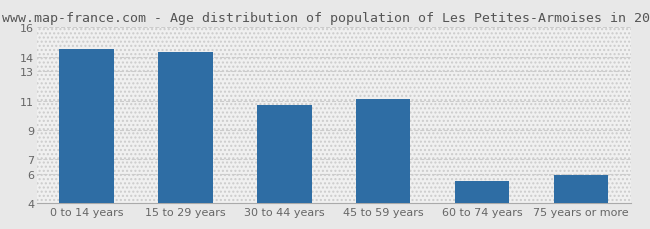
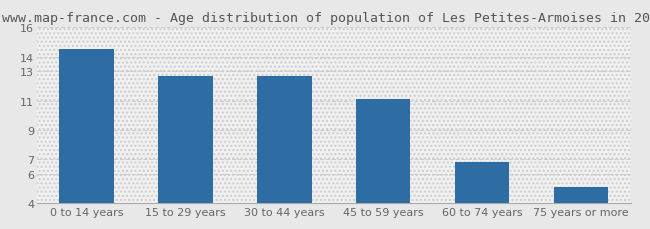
15 to 29 years: 14.3 -> 12.7
30 to 44 years: 10.7 -> 12.7
60 to 74 years: 5.5 -> 6.8
75 years or more: 5.9 -> 5.1
